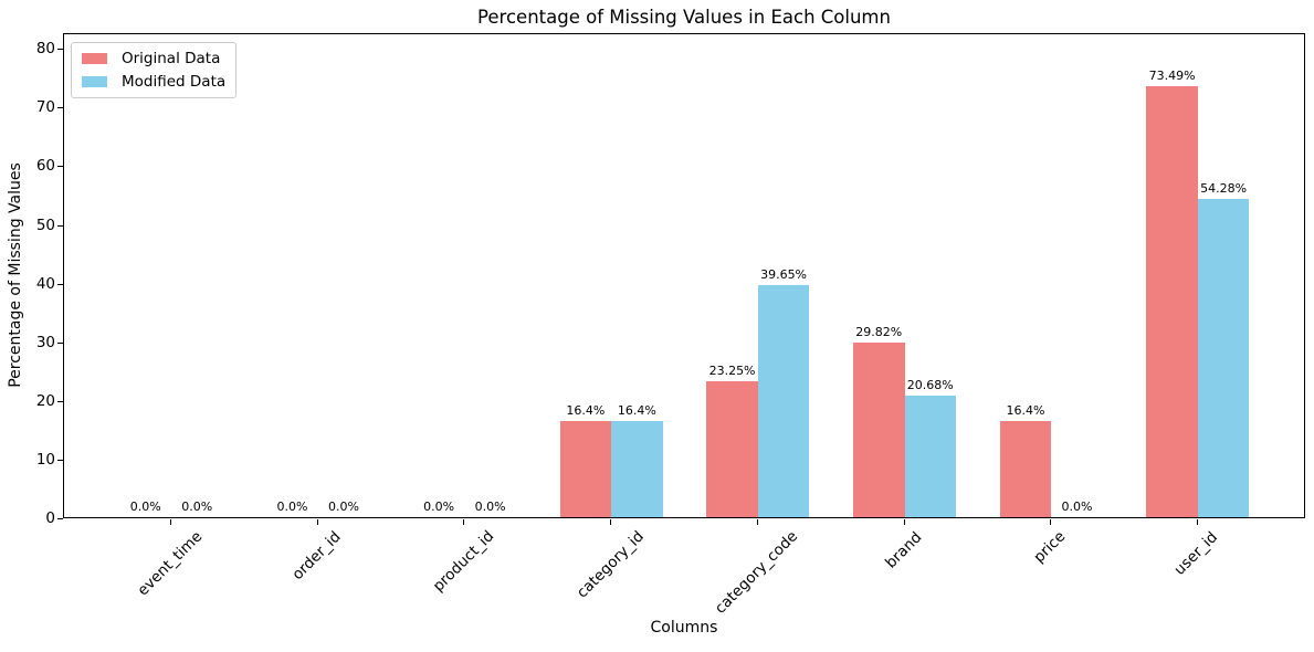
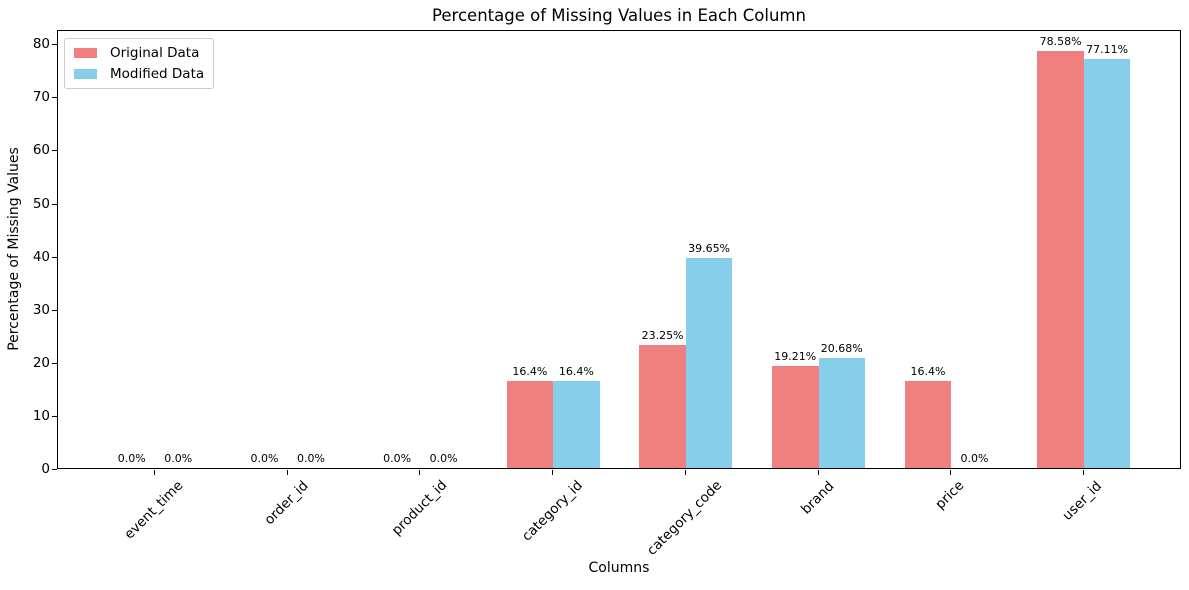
Original Data/brand: 29.82% -> 19.21%
Original Data/user_id: 73.49% -> 78.58%
Modified Data/user_id: 54.28% -> 77.11%
